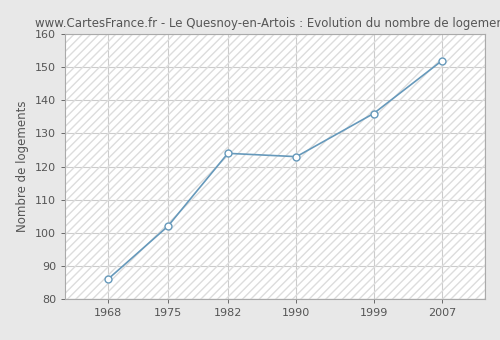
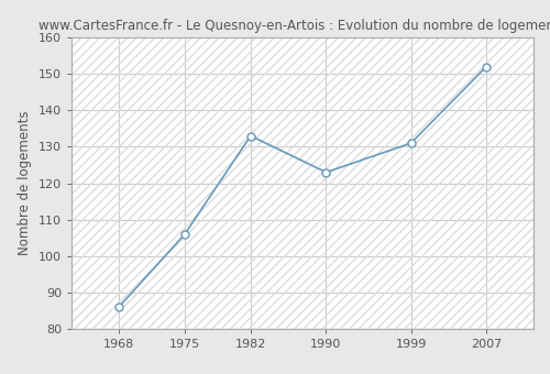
1975: 102 -> 106
1982: 124 -> 133
1999: 136 -> 131
